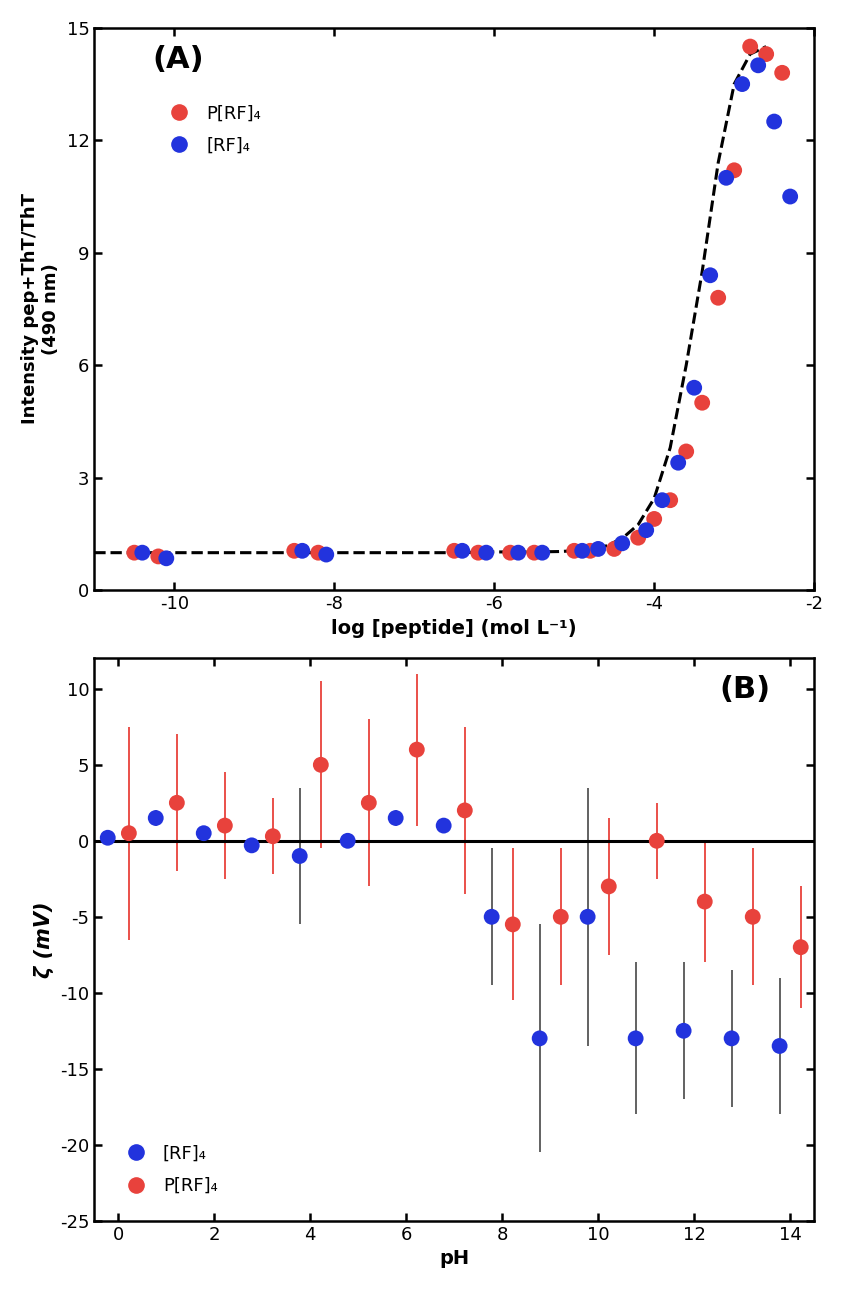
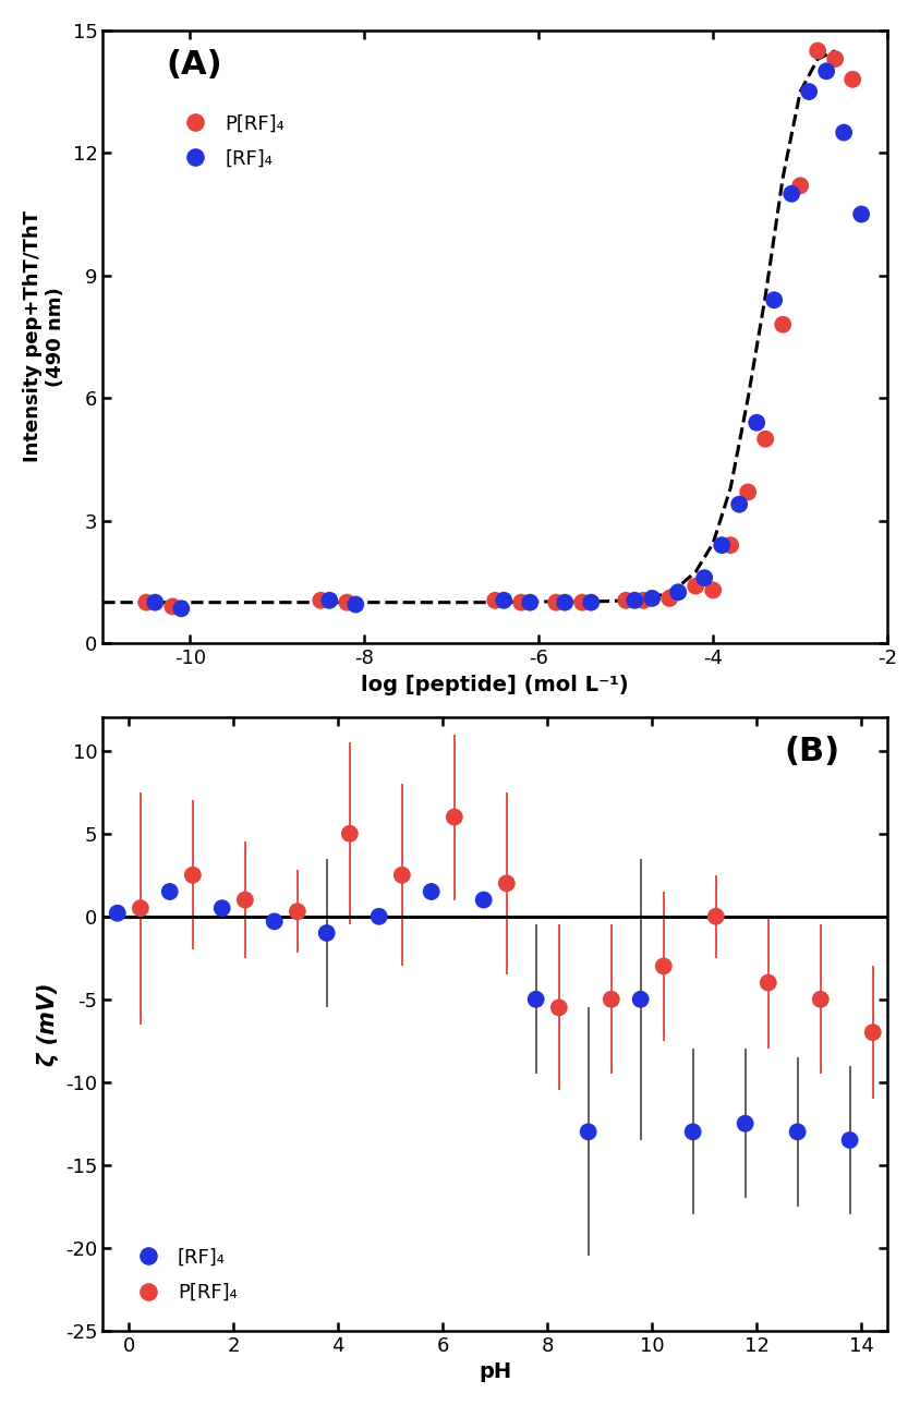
P[RF]₄/-4: 1.90 -> 1.30
